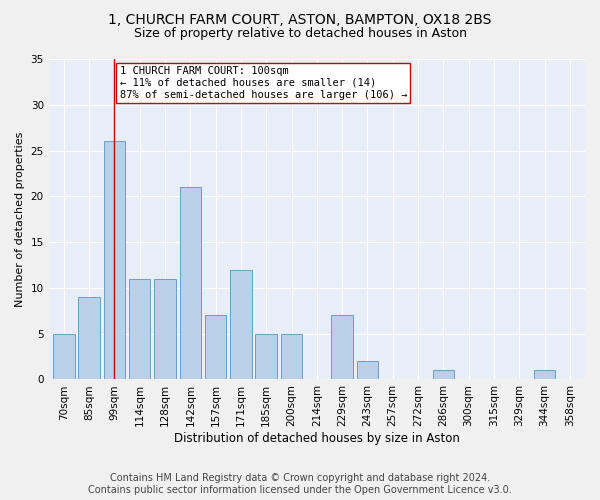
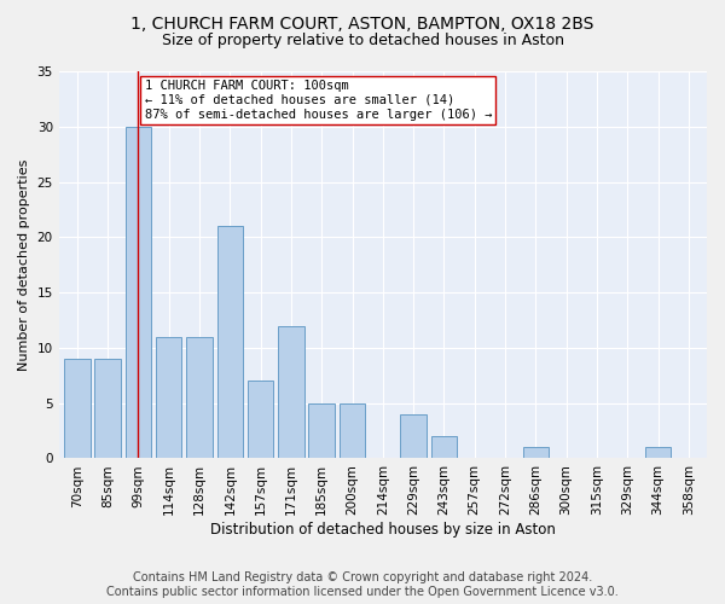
70sqm: 5 -> 9
99sqm: 26 -> 30
229sqm: 7 -> 4
